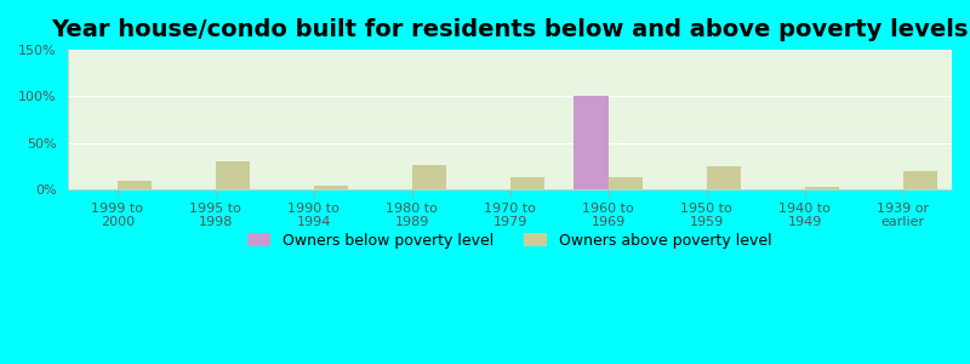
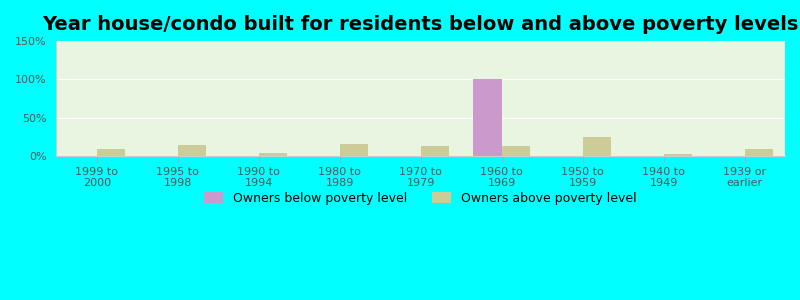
Owners above poverty level/1995 to 1998: 30% -> 15%
Owners above poverty level/1980 to 1989: 26% -> 16%
Owners above poverty level/1939 or earlier: 20% -> 9%
